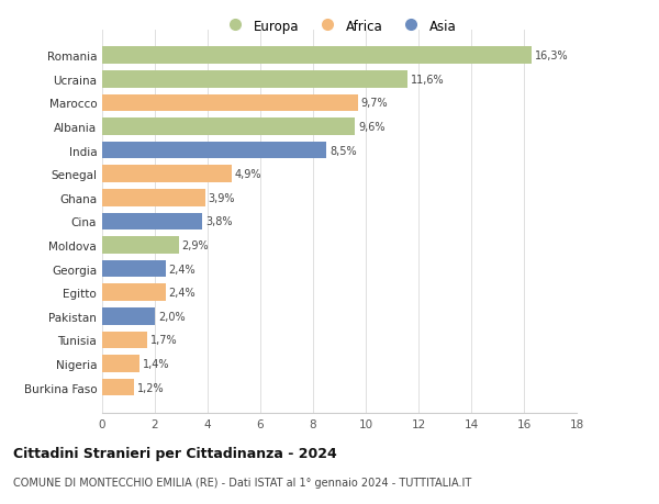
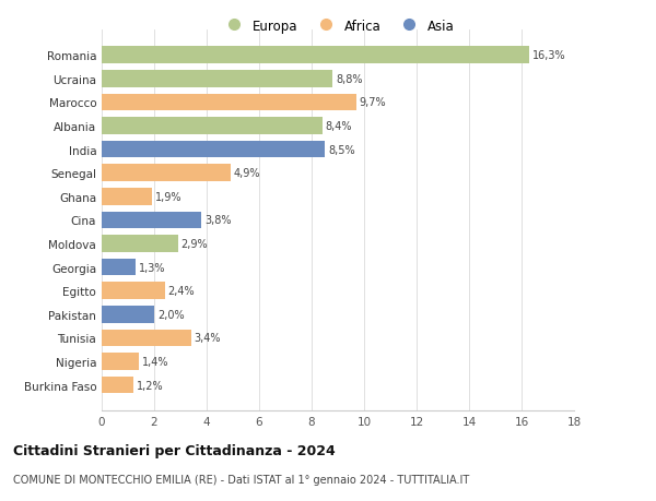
Ucraina: 11,6% -> 8,8%
Albania: 9,6% -> 8,4%
Ghana: 3,9% -> 1,9%
Georgia: 2,4% -> 1,3%
Tunisia: 1,7% -> 3,4%
